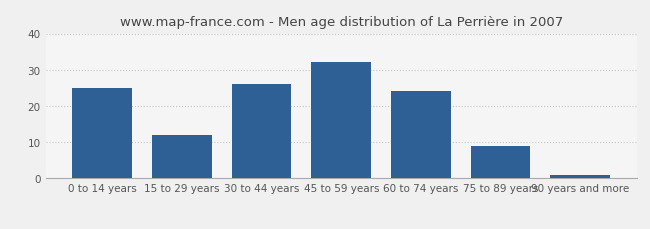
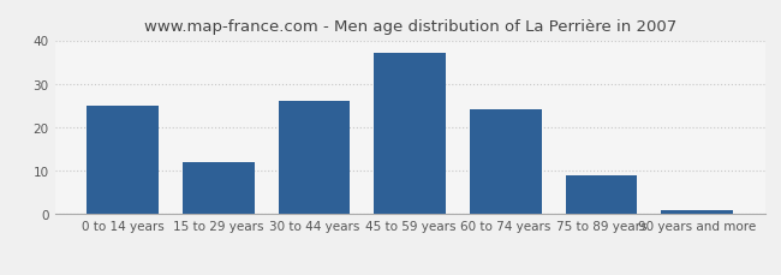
45 to 59 years: 32 -> 37
